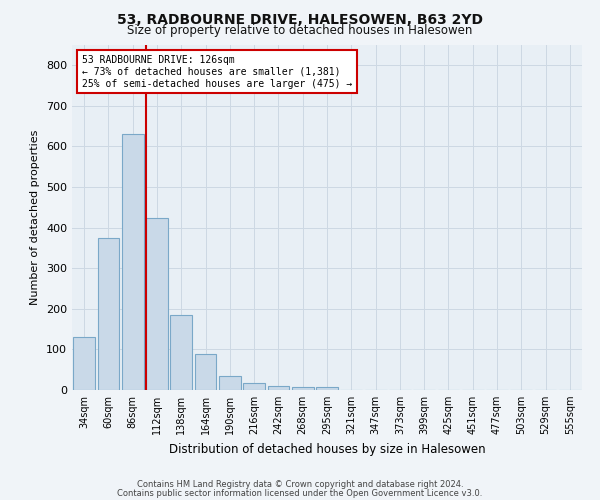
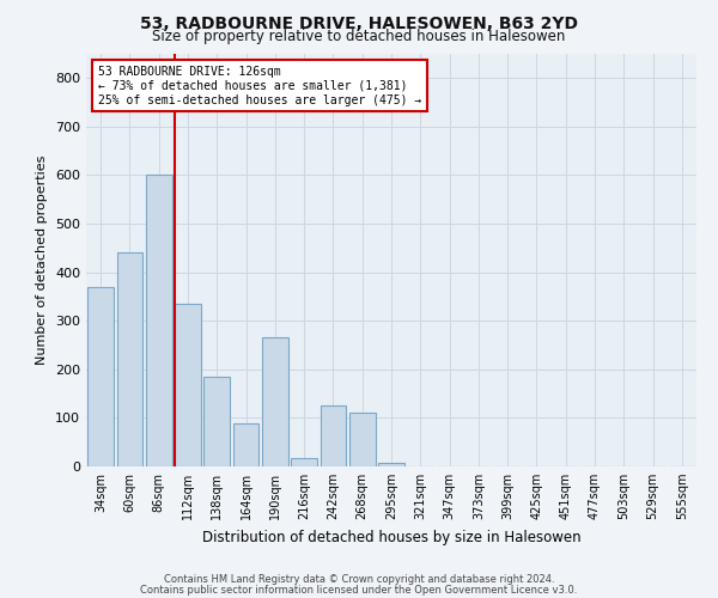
34sqm: 130 -> 370
60sqm: 375 -> 440
86sqm: 630 -> 600
112sqm: 425 -> 335
190sqm: 35 -> 265
242sqm: 10 -> 125
268sqm: 7 -> 110
